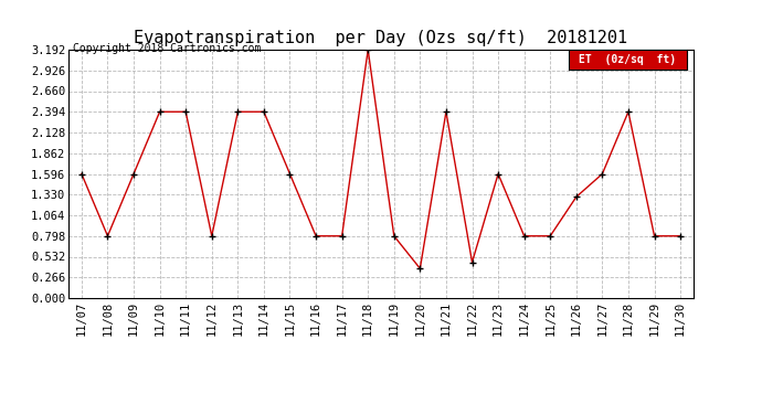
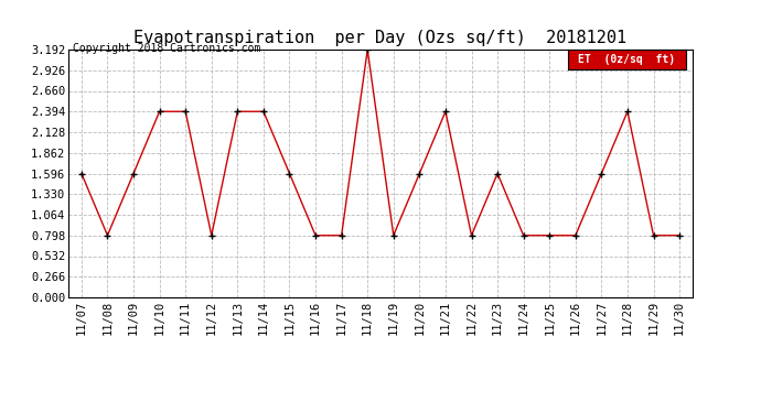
11/20: 0.38 -> 1.60
11/22: 0.46 -> 0.80
11/26: 1.30 -> 0.80
